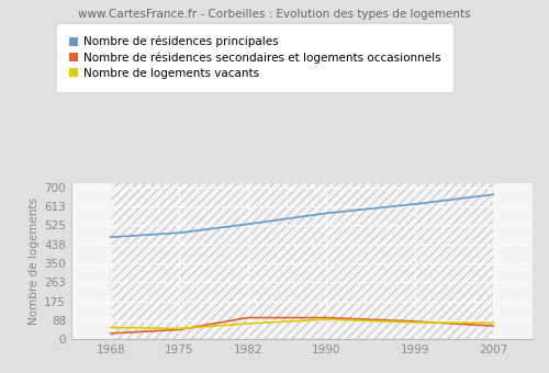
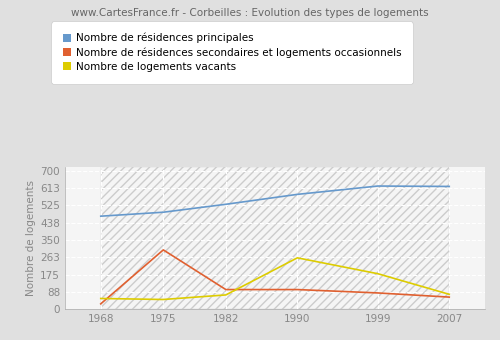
Nombre de résidences secondaires et logements occasionnels/1975: 40 -> 300
Nombre de logements vacants/1990: 90 -> 260
Nombre de logements vacants/1999: 80 -> 180
Nombre de résidences principales/2007: 670 -> 620
